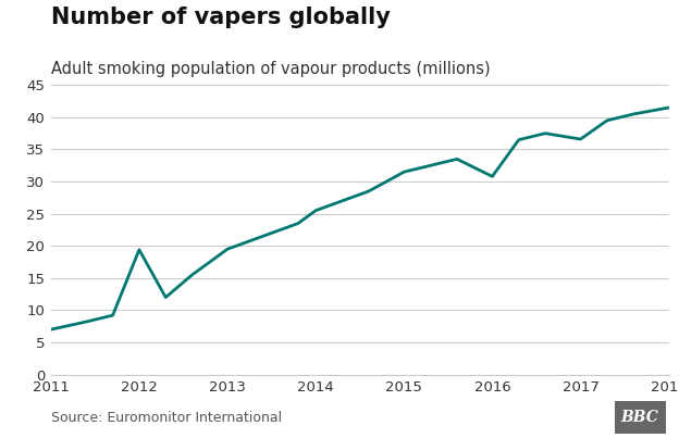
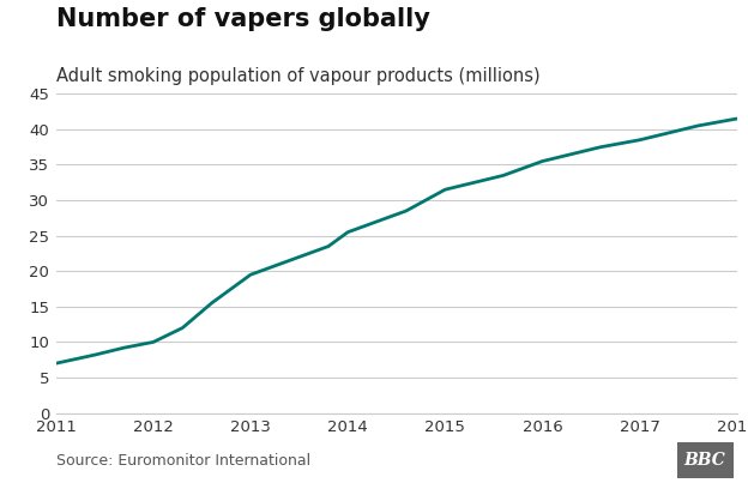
2012: 19.4 -> 10.0
2016: 30.8 -> 35.5
2017: 36.6 -> 38.5
